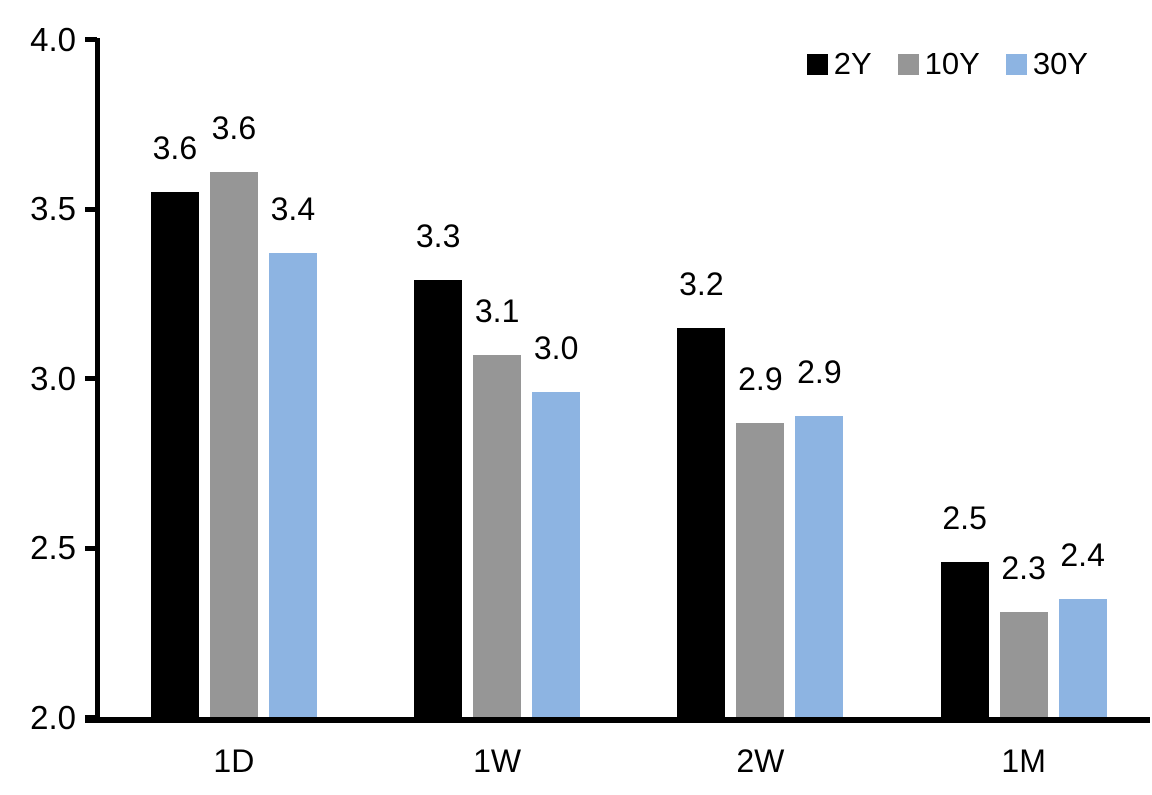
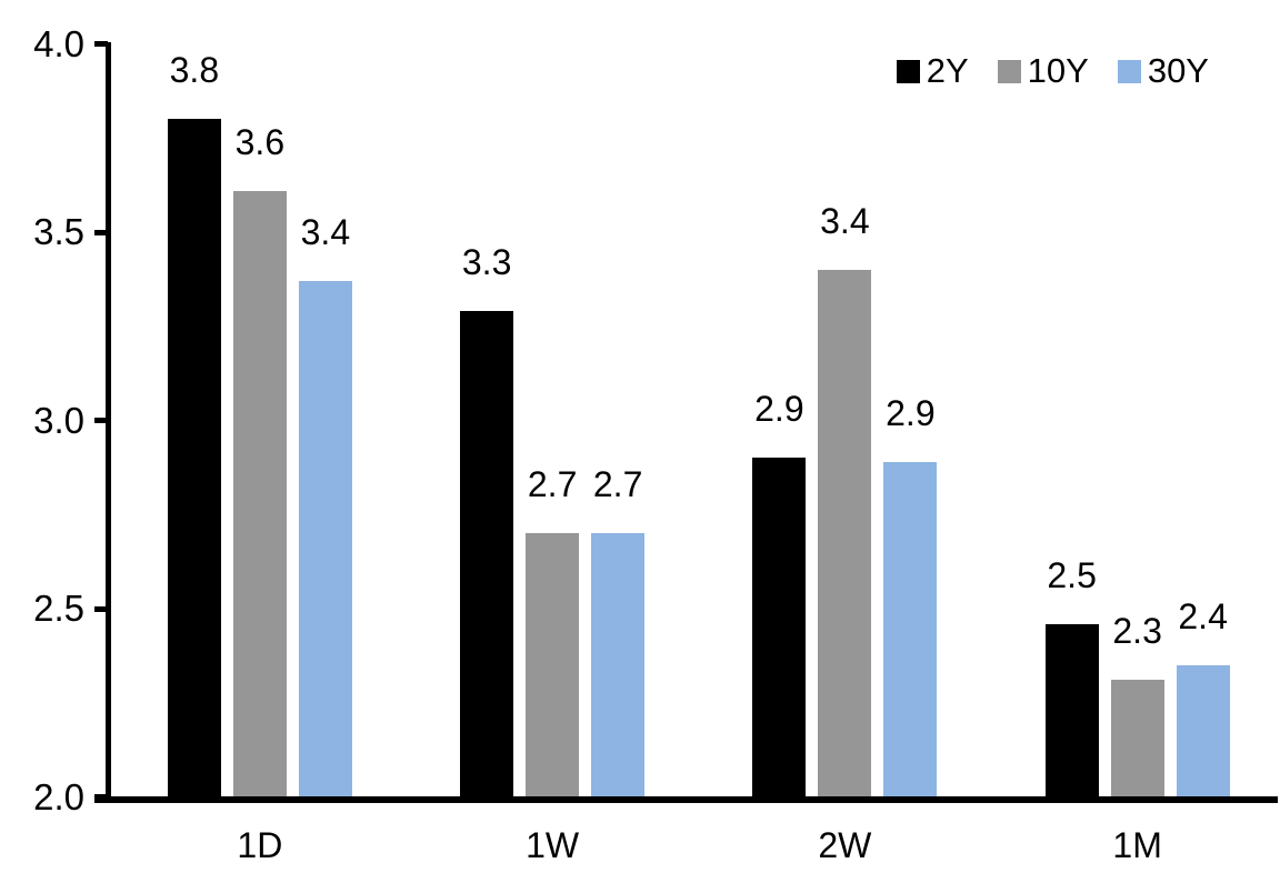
2Y/1D: 3.6 -> 3.8
10Y/1W: 3.1 -> 2.7
30Y/1W: 3.0 -> 2.7
2Y/2W: 3.2 -> 2.9
10Y/2W: 2.9 -> 3.4
